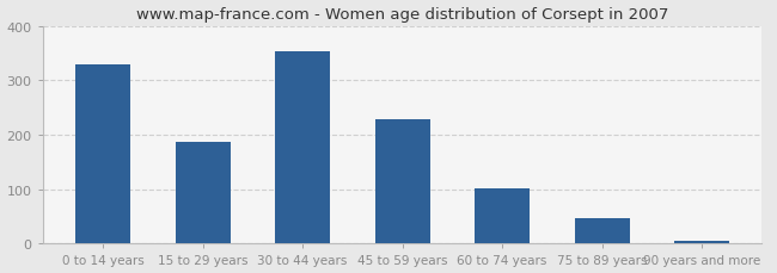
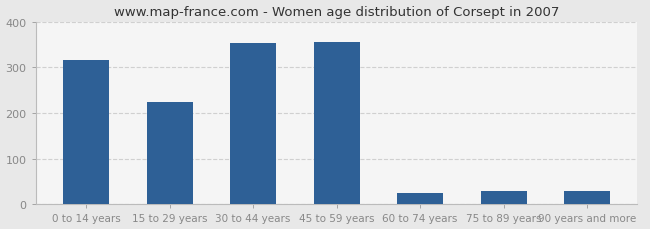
0 to 14 years: 330 -> 315
15 to 29 years: 187 -> 225
45 to 59 years: 228 -> 355
60 to 74 years: 101 -> 25
75 to 89 years: 47 -> 30
90 years and more: 5 -> 30
